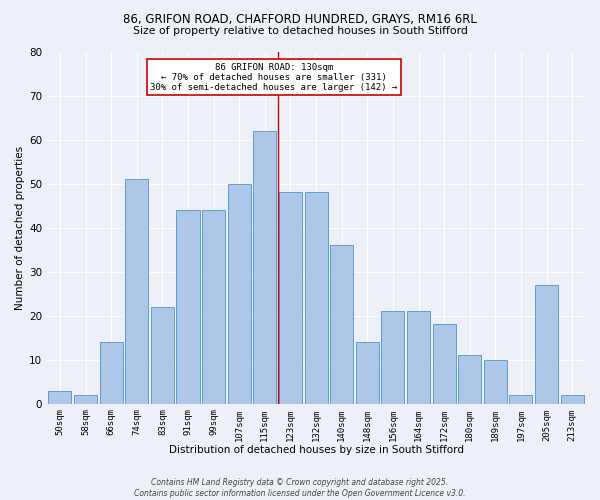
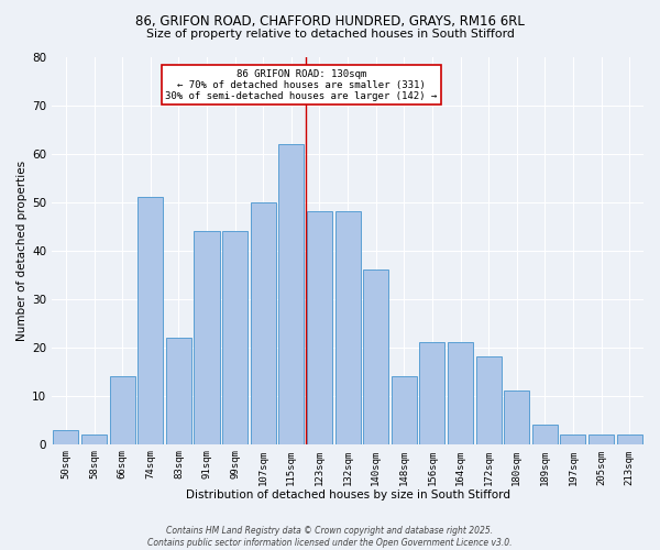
189sqm: 10 -> 4
205sqm: 27 -> 2
